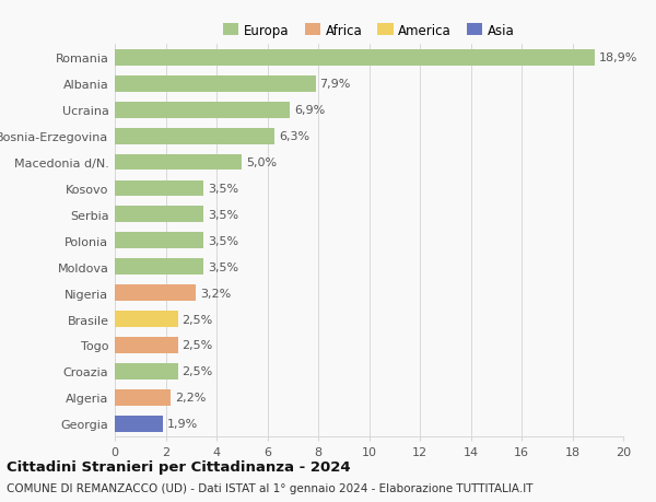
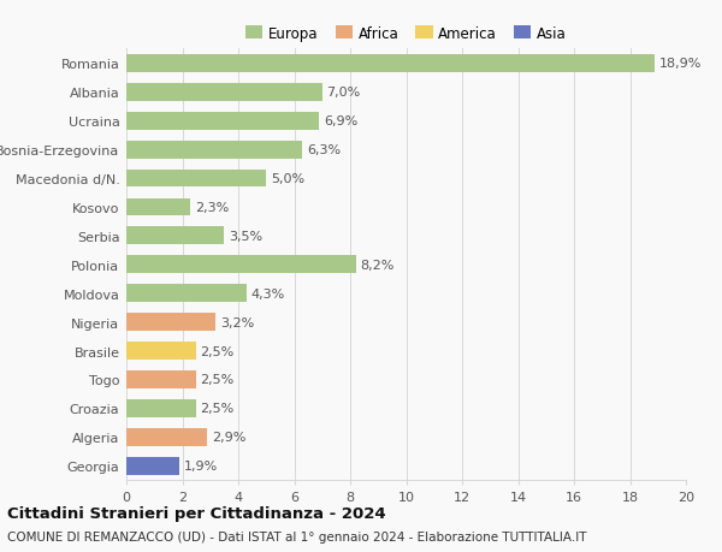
Albania: 7,9% -> 7,0%
Kosovo: 3,5% -> 2,3%
Polonia: 3,5% -> 8,2%
Moldova: 3,5% -> 4,3%
Algeria: 2,2% -> 2,9%
